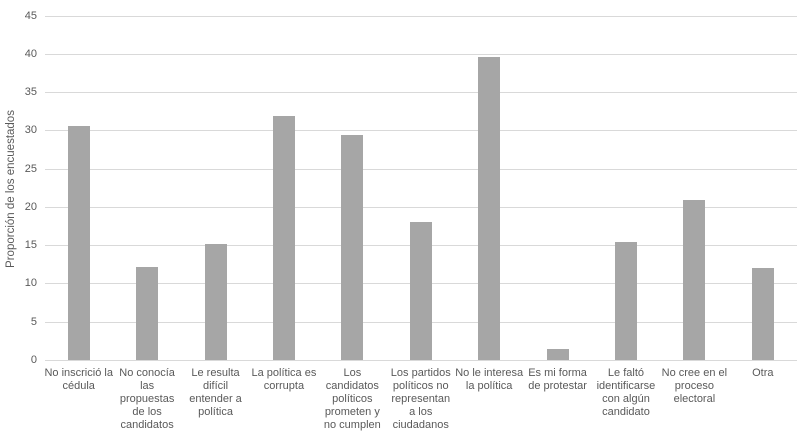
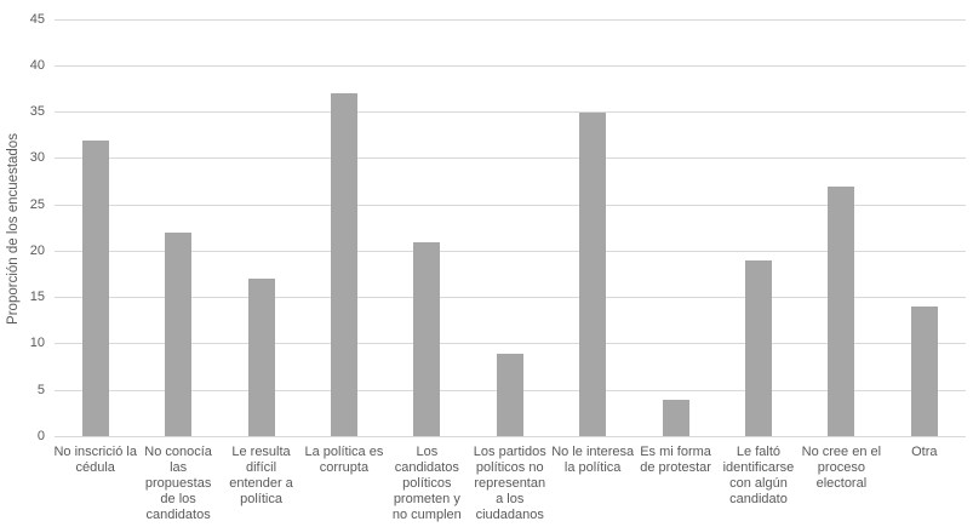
No inscrició la cédula: 31 -> 32
No conocía las propuestas de los candidatos: 12 -> 22
Le resulta difícil entender a política: 15 -> 17
La política es corrupta: 32 -> 37
Los candidatos políticos prometen y no cumplen: 29 -> 21
Los partidos políticos no representan a los ciudadanos: 18 -> 9
No le interesa la política: 40 -> 35
Es mi forma de protestar: 2 -> 4
Le faltó identificarse con algún candidato: 16 -> 19
No cree en el proceso electoral: 21 -> 27
Otra: 12 -> 14
